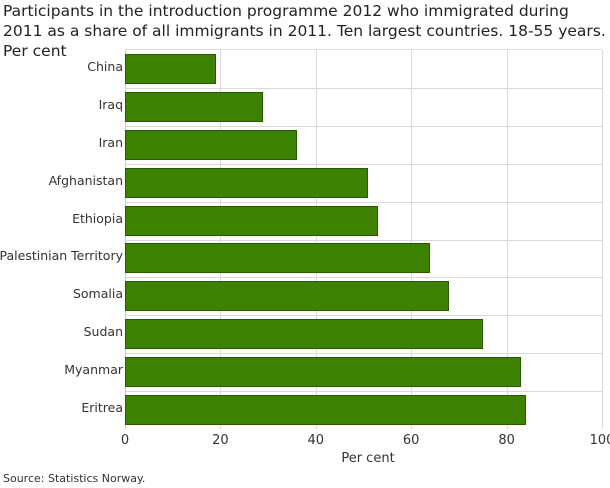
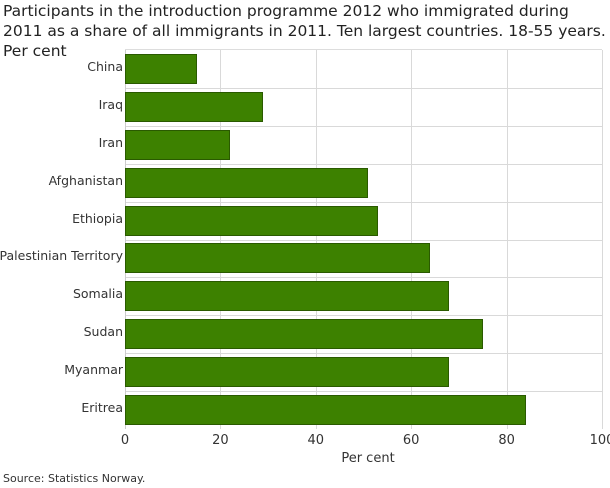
China: 19 -> 15
Iran: 36 -> 22
Myanmar: 83 -> 68
